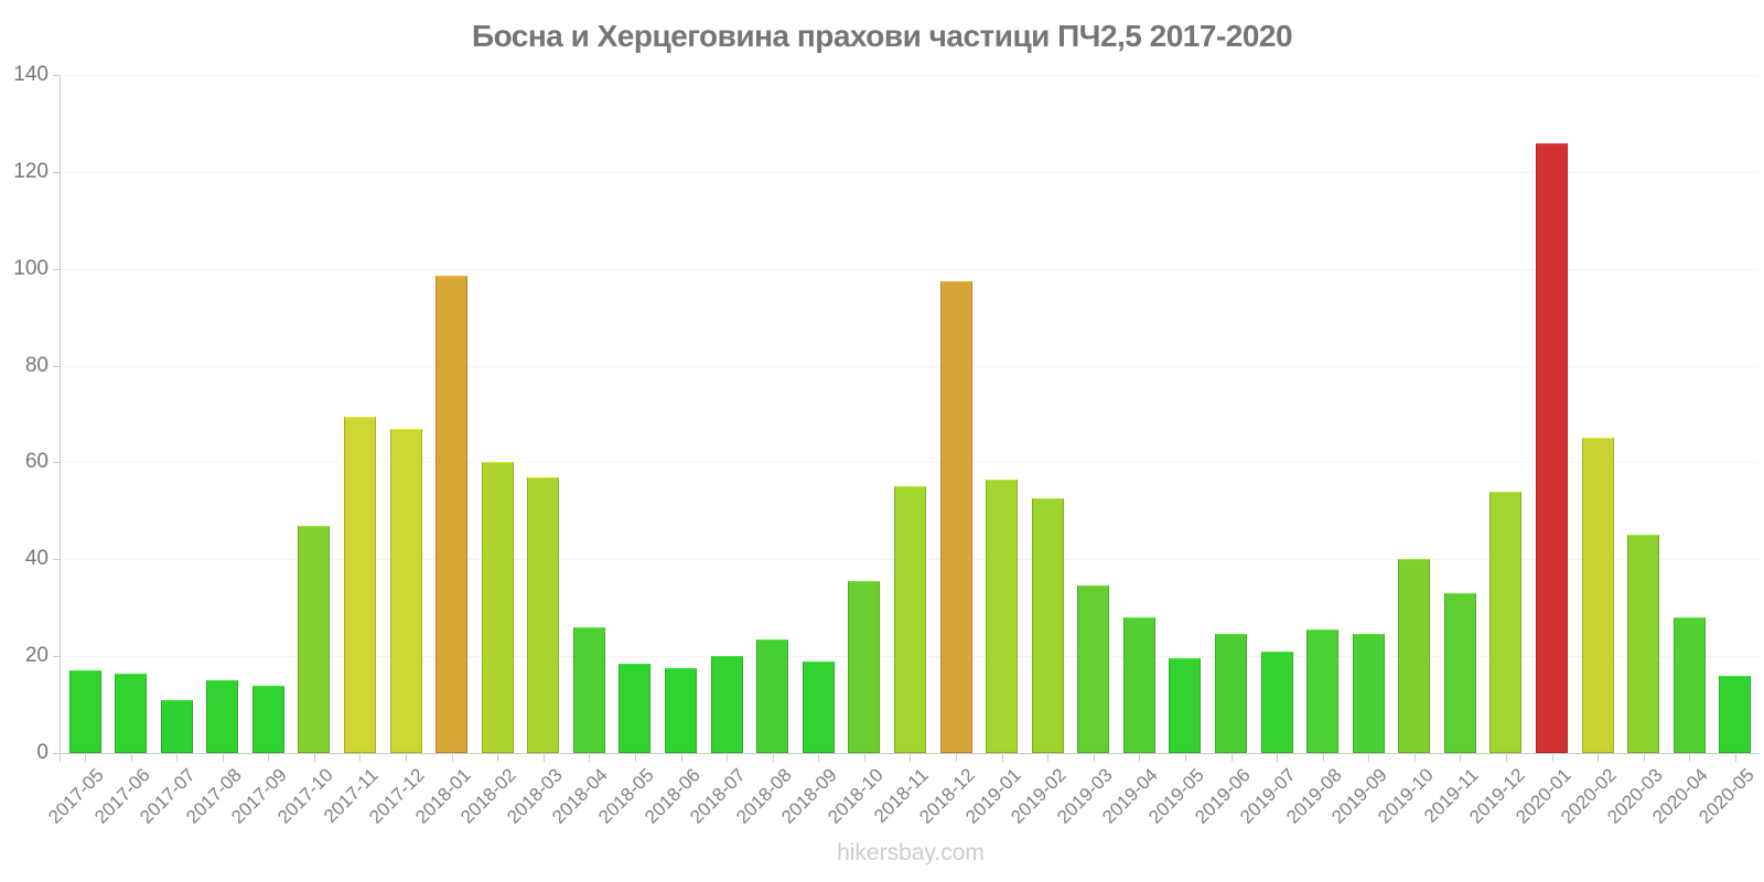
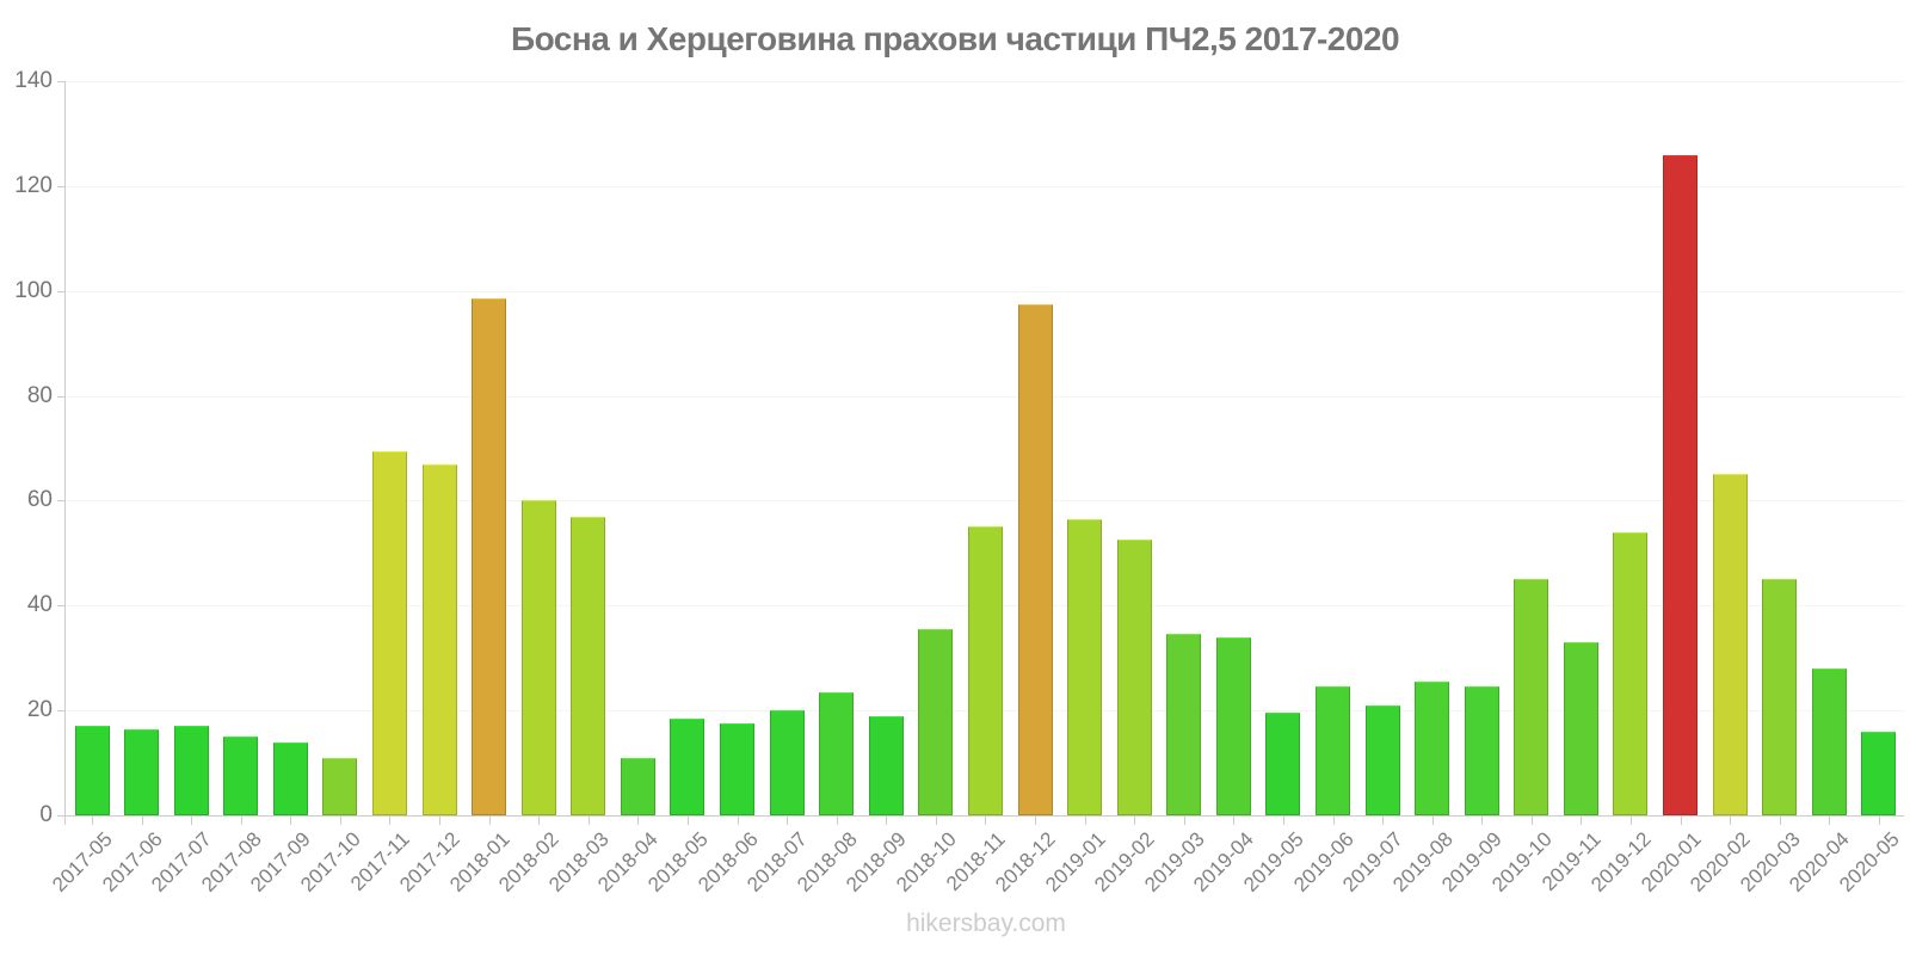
2017-07: 11 -> 17
2017-10: 47 -> 11
2018-04: 26 -> 11
2019-04: 28 -> 34
2019-10: 40 -> 45
